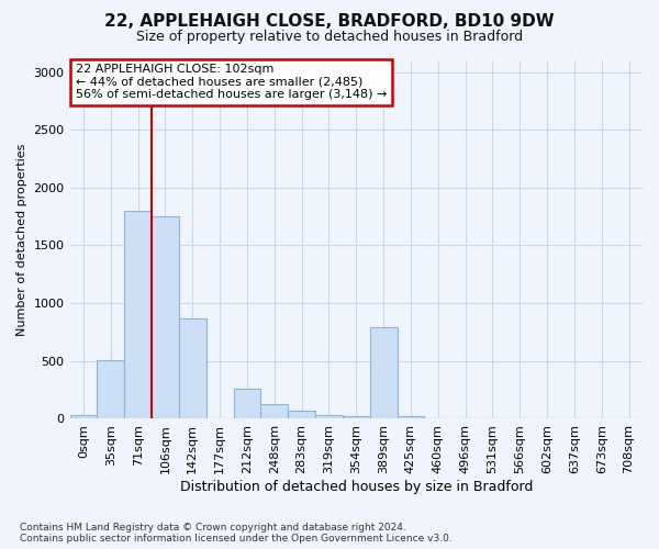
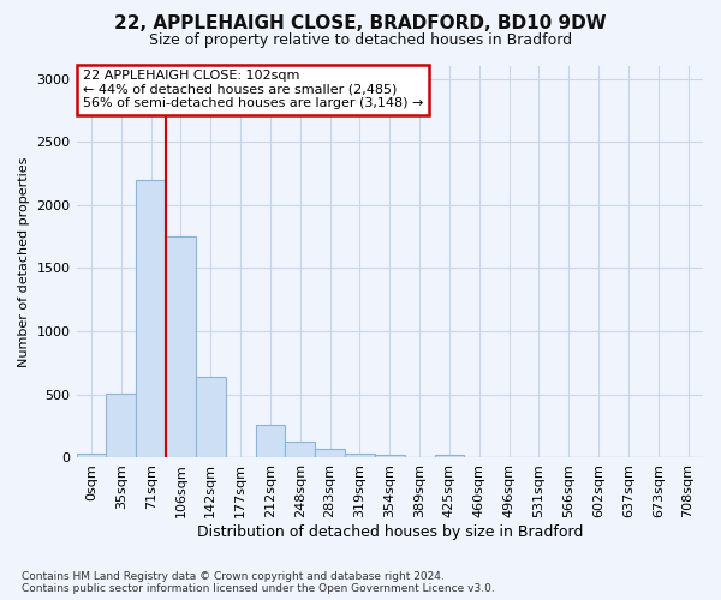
71sqm: 1800 -> 2200
142sqm: 870 -> 640
389sqm: 790 -> 0
